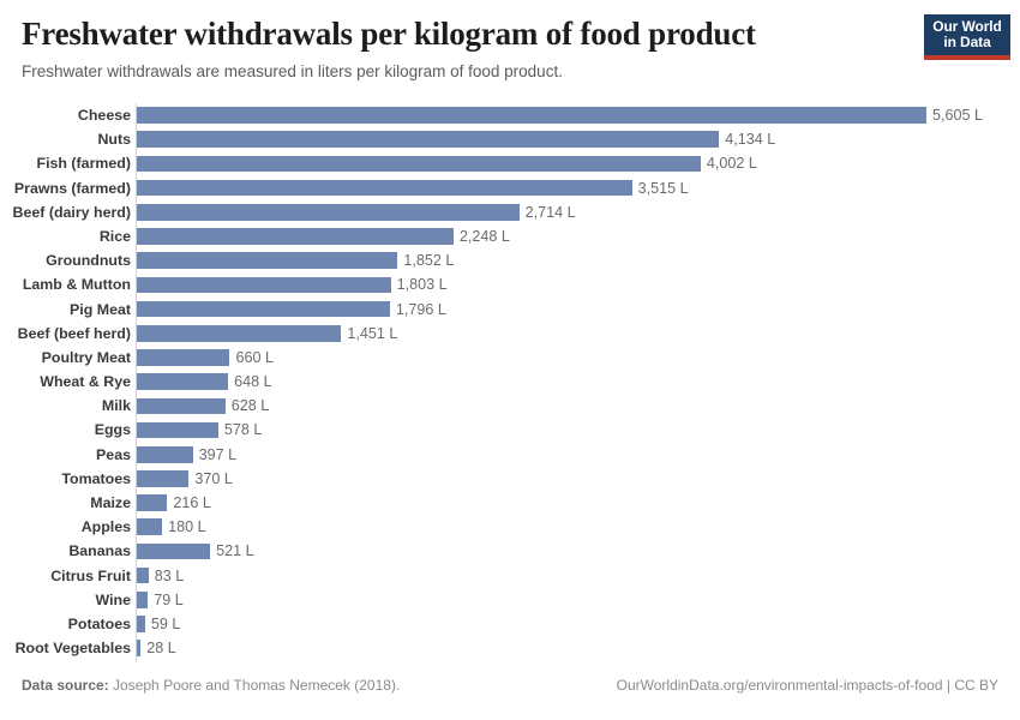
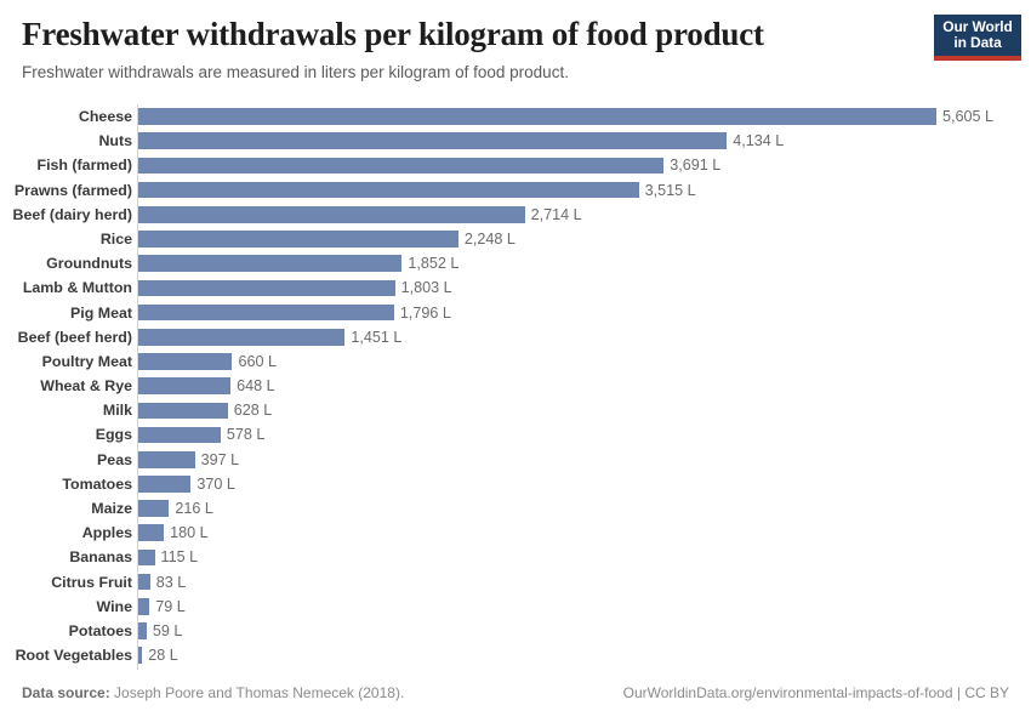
Fish (farmed): 4,002 -> 3,691
Bananas: 521 -> 115
